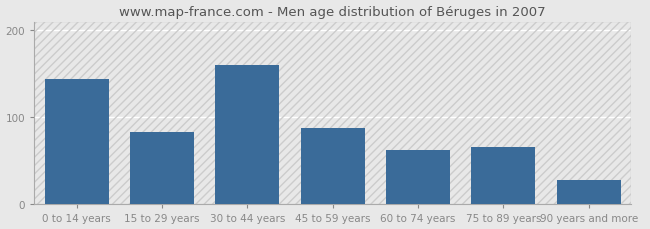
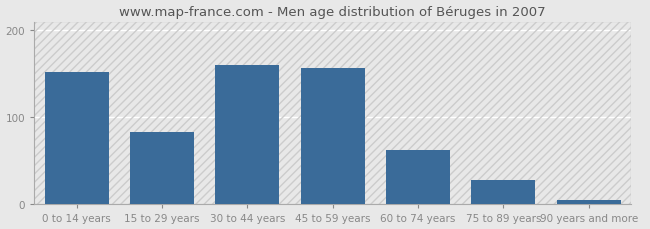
0 to 14 years: 144 -> 152
45 to 59 years: 88 -> 157
75 to 89 years: 66 -> 28
90 years and more: 28 -> 5
